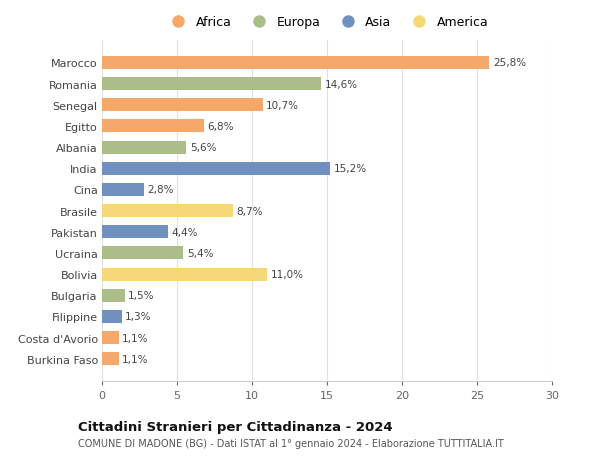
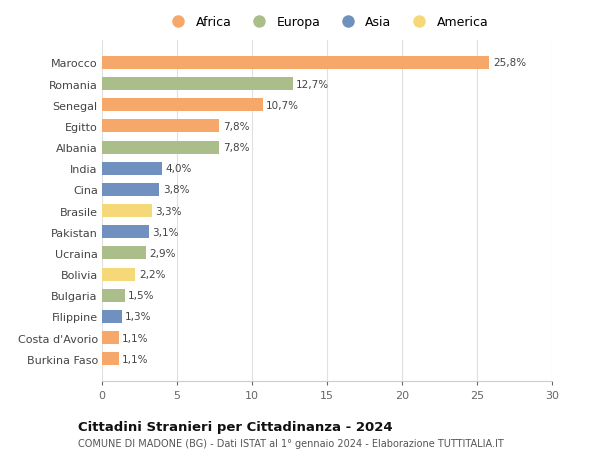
Romania: 14,6% -> 12,7%
Egitto: 6,8% -> 7,8%
Albania: 5,6% -> 7,8%
India: 15,2% -> 4,0%
Cina: 2,8% -> 3,8%
Brasile: 8,7% -> 3,3%
Pakistan: 4,4% -> 3,1%
Ucraina: 5,4% -> 2,9%
Bolivia: 11,0% -> 2,2%
